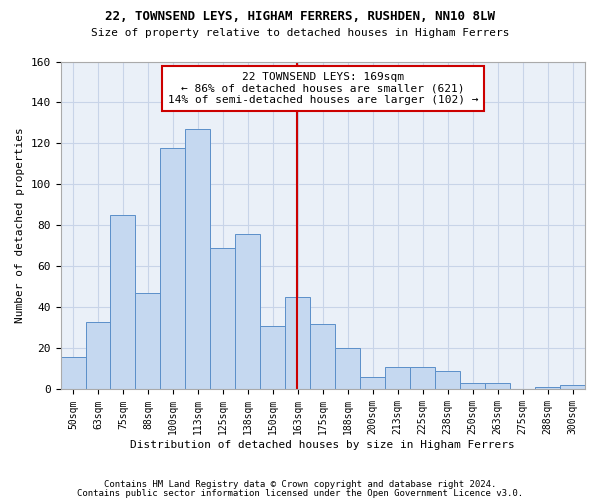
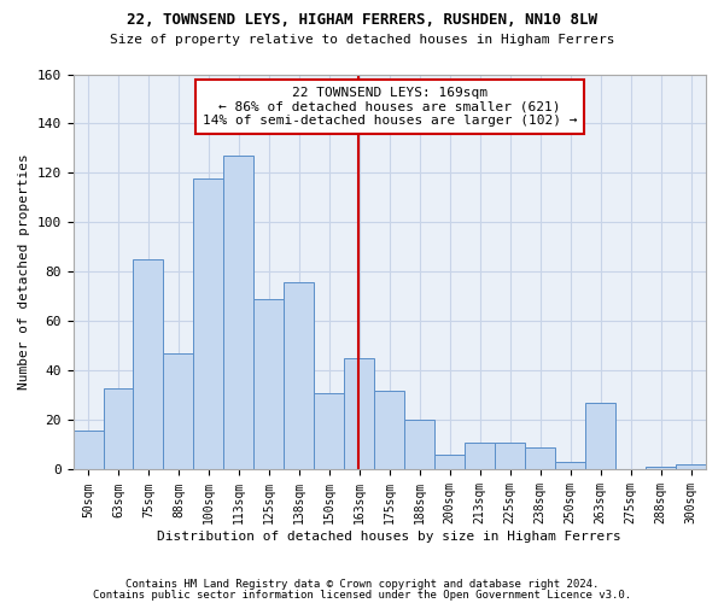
263sqm: 3 -> 27
